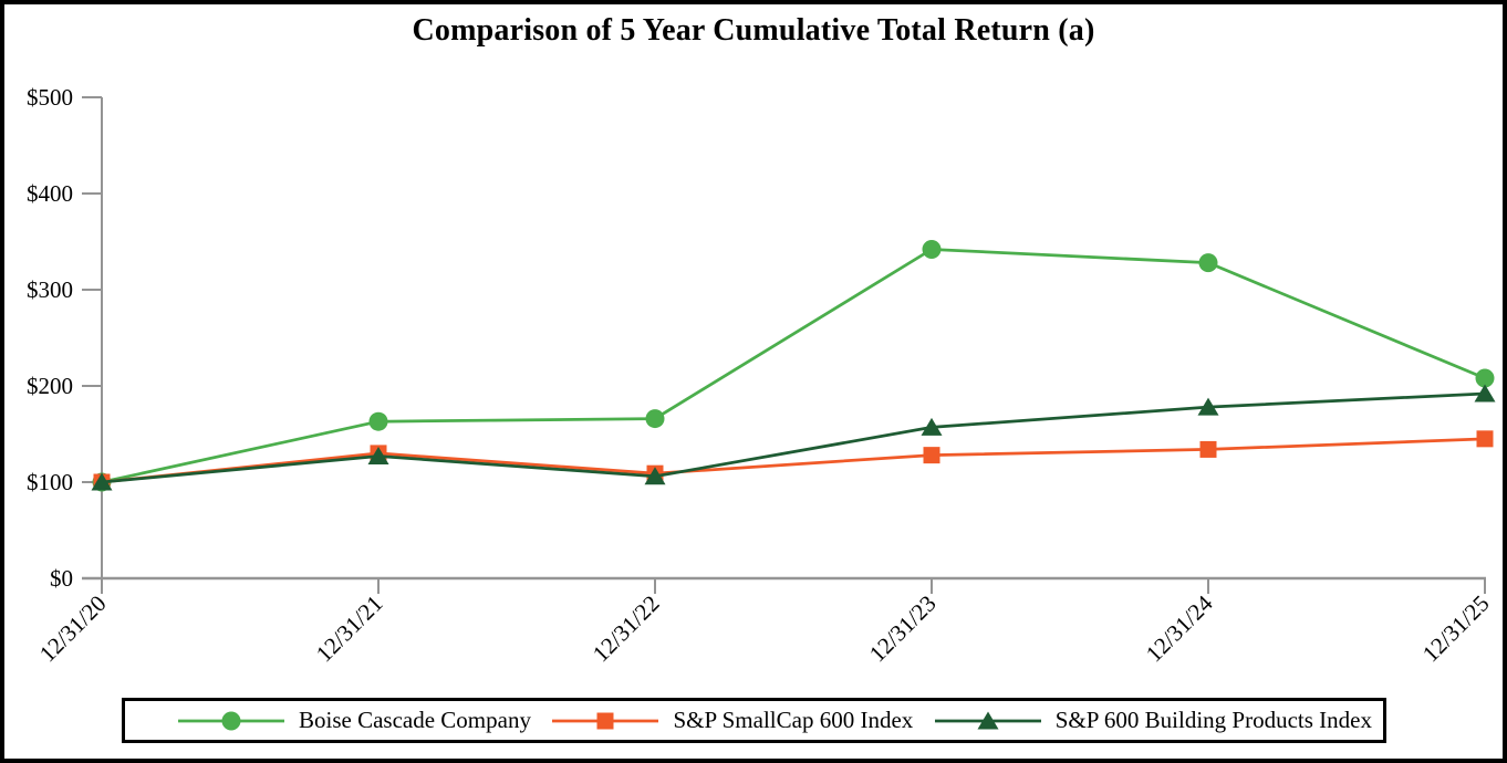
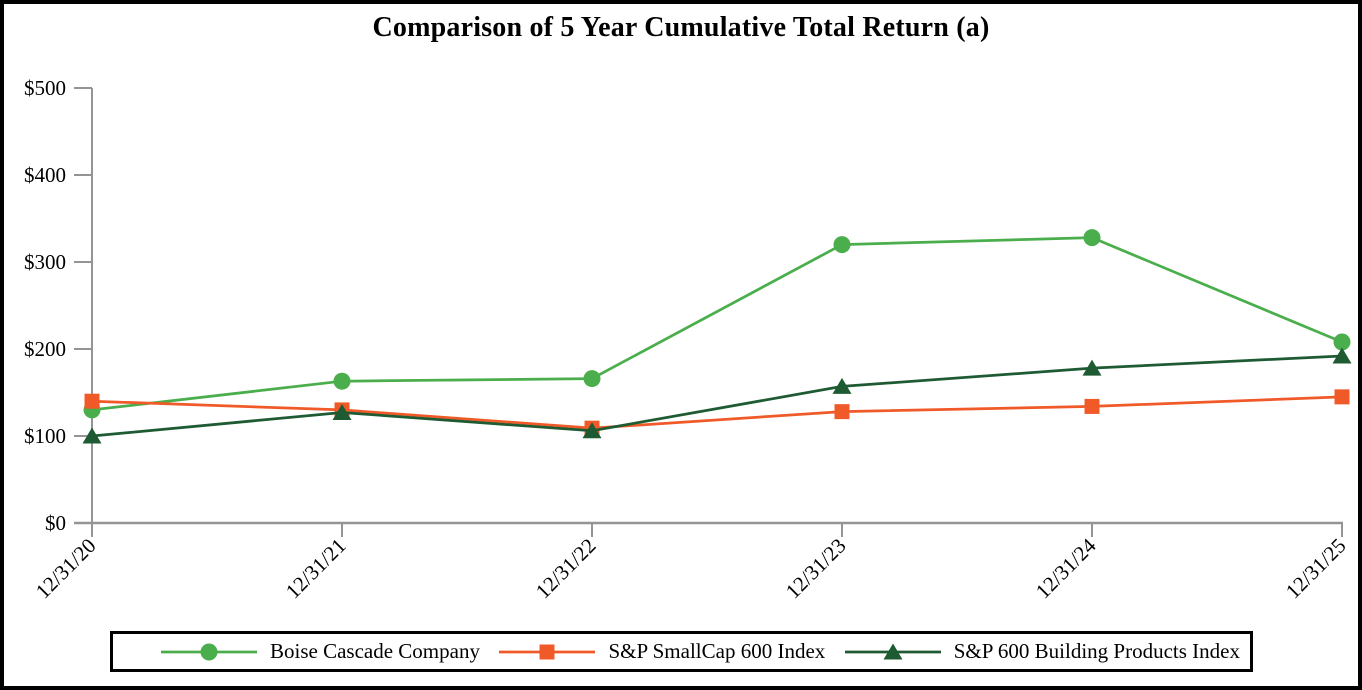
Boise Cascade Company/12/31/20: $100 -> $130
S&P SmallCap 600 Index/12/31/20: $100 -> $140
Boise Cascade Company/12/31/23: $340 -> $320
